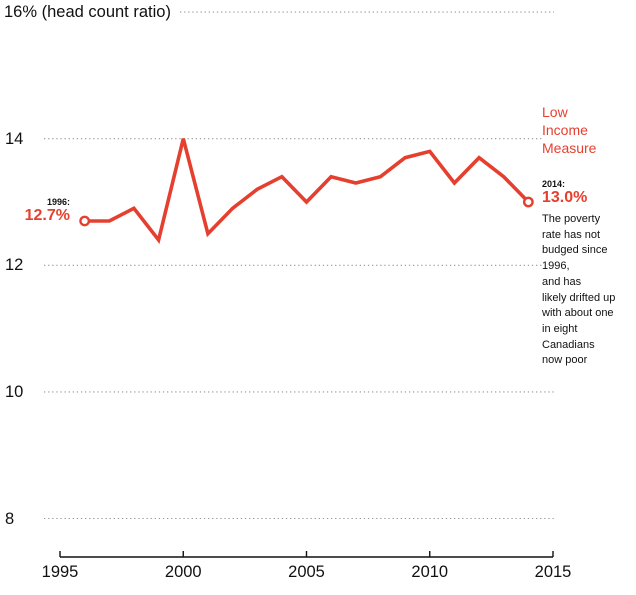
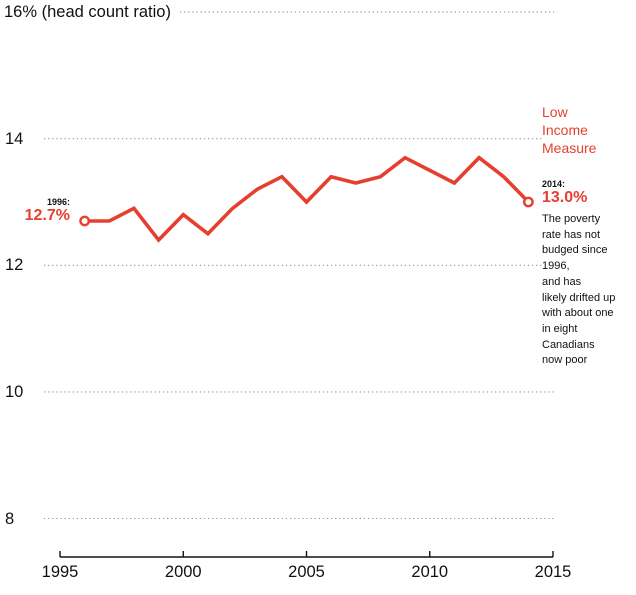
2000: 14.0 -> 12.8
2010: 13.8 -> 13.5
